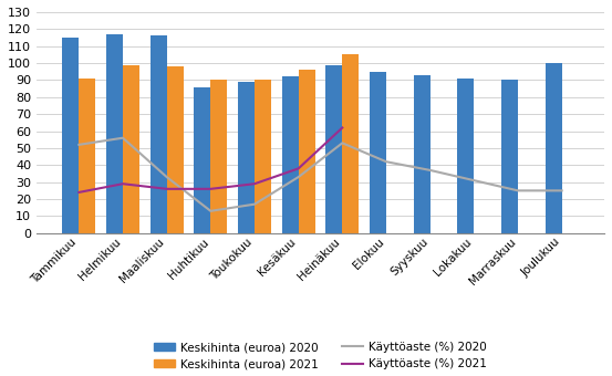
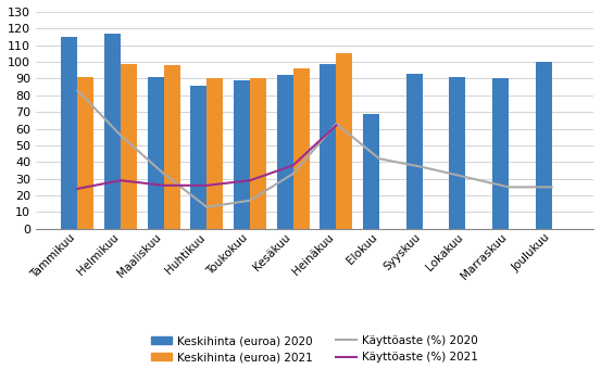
Käyttöaste (%) 2020/Tammikuu: 52 -> 83
Keskihinta (euroa) 2020/Maaliskuu: 116 -> 91
Käyttöaste (%) 2020/Heinäkuu: 53 -> 63
Keskihinta (euroa) 2020/Elokuu: 95 -> 69
